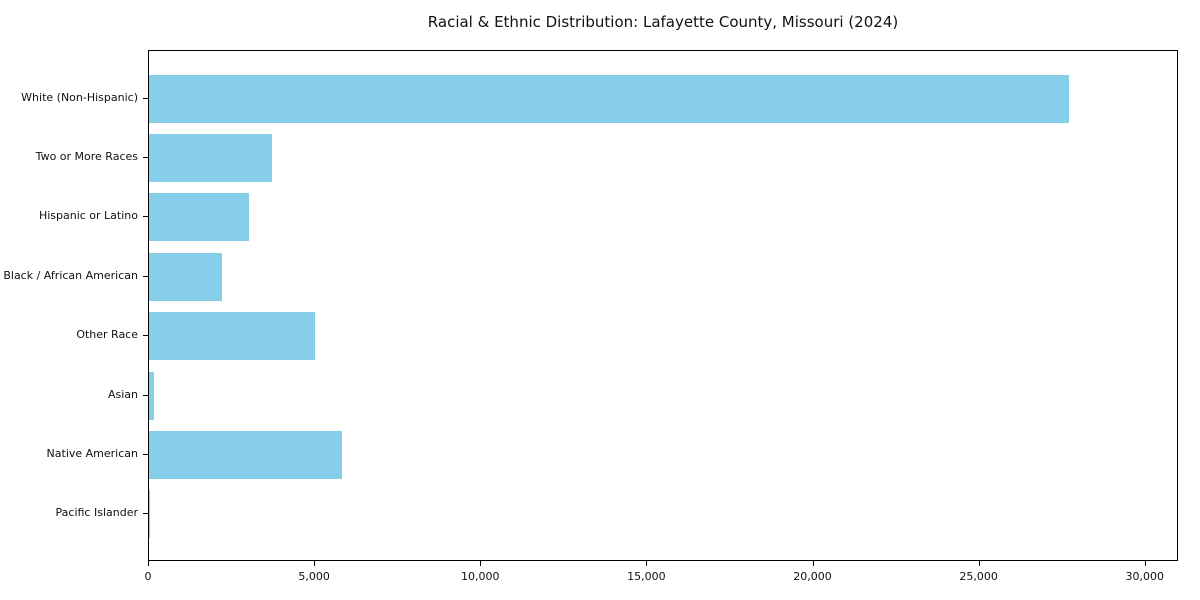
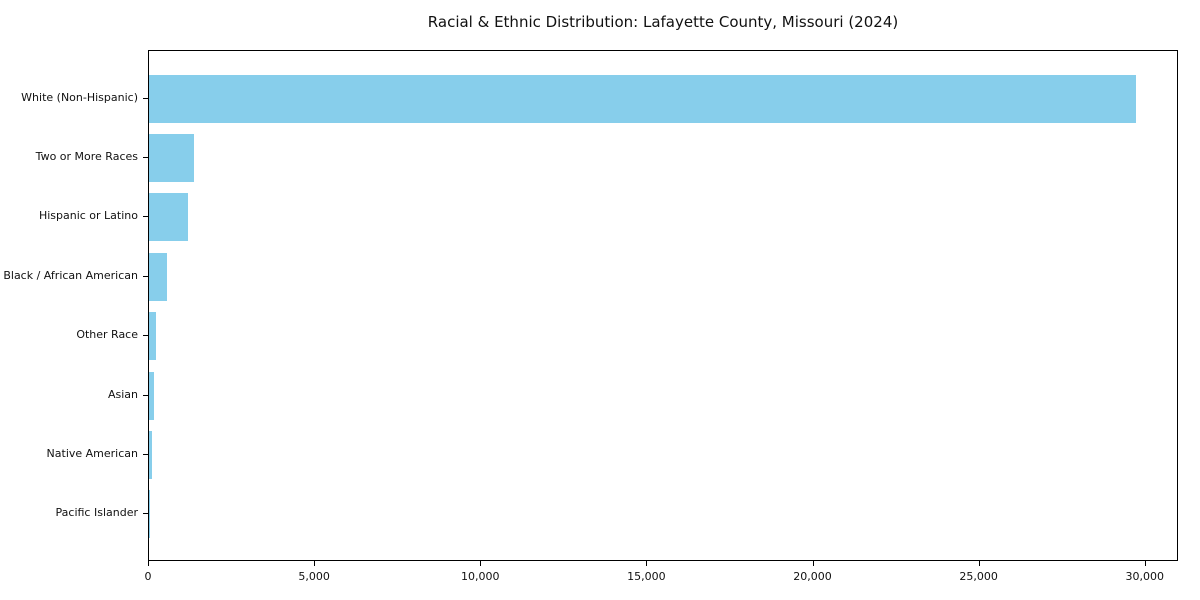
White (Non-Hispanic): 27700 -> 29700
Two or More Races: 3700 -> 1400
Hispanic or Latino: 3000 -> 1200
Black / African American: 2200 -> 500
Other Race: 5000 -> 200
Native American: 5800 -> 100
